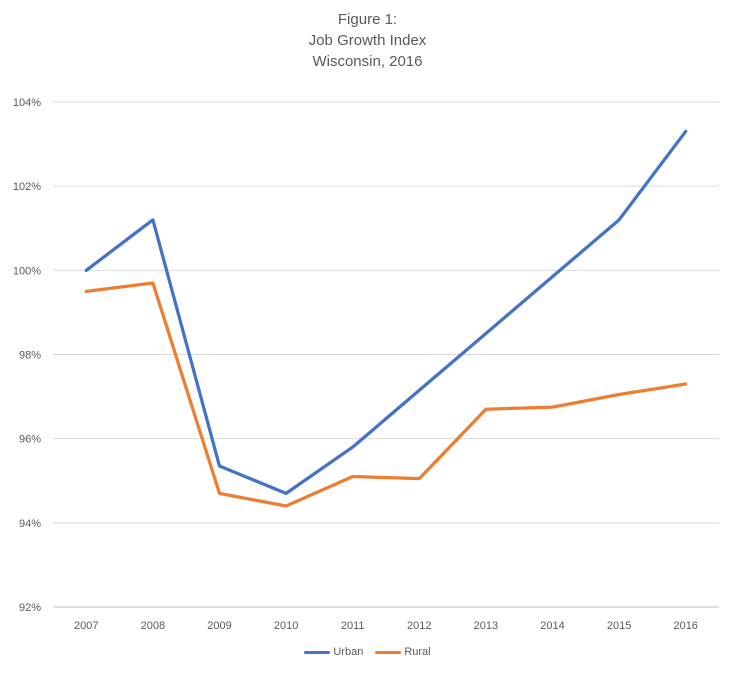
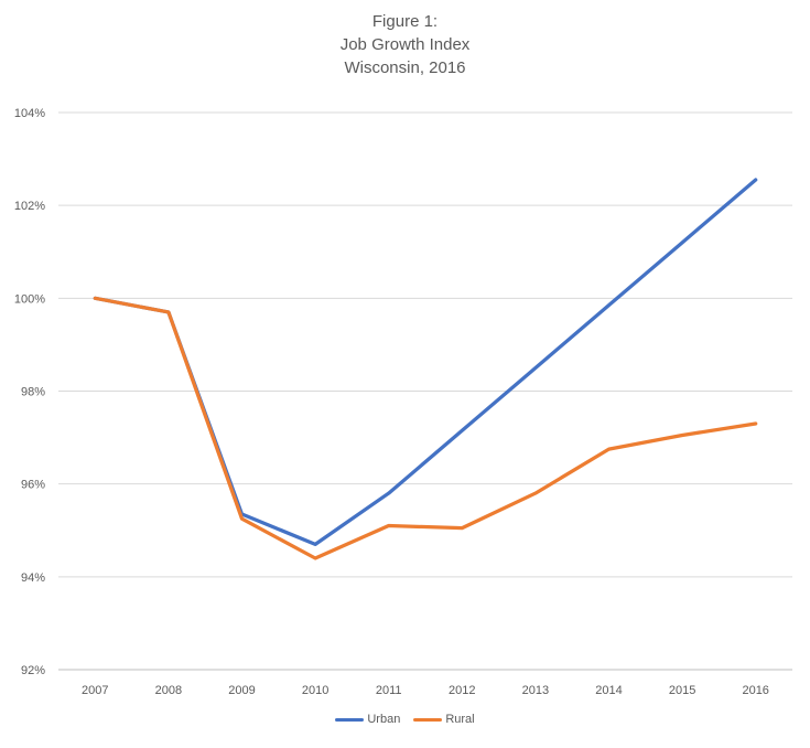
Rural/2007: 99.5% -> 100.0%
Urban/2008: 101.2% -> 99.7%
Rural/2009: 94.7% -> 95.2%
Rural/2013: 96.7% -> 95.8%
Urban/2016: 103.3% -> 102.5%
